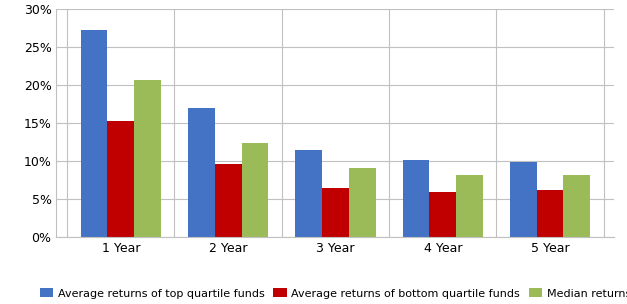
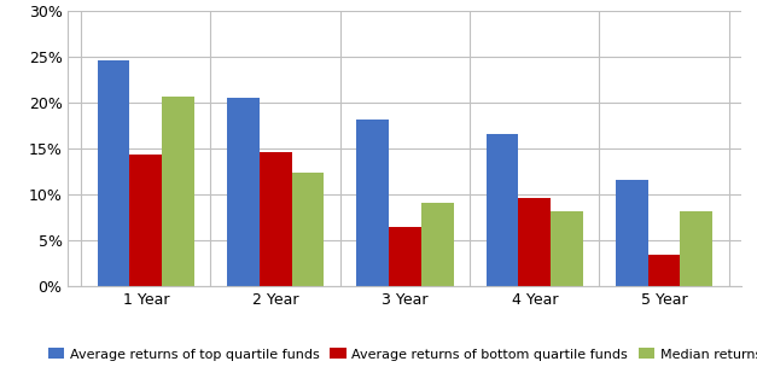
Average returns of top quartile funds/1 Year: 27.2% -> 24.6%
Average returns of bottom quartile funds/1 Year: 15.3% -> 14.4%
Average returns of top quartile funds/2 Year: 17.0% -> 20.6%
Average returns of bottom quartile funds/2 Year: 9.6% -> 14.6%
Average returns of top quartile funds/3 Year: 11.4% -> 18.2%
Average returns of top quartile funds/4 Year: 10.1% -> 16.6%
Average returns of bottom quartile funds/4 Year: 6.0% -> 9.6%
Average returns of top quartile funds/5 Year: 9.9% -> 11.6%
Average returns of bottom quartile funds/5 Year: 6.2% -> 3.4%
